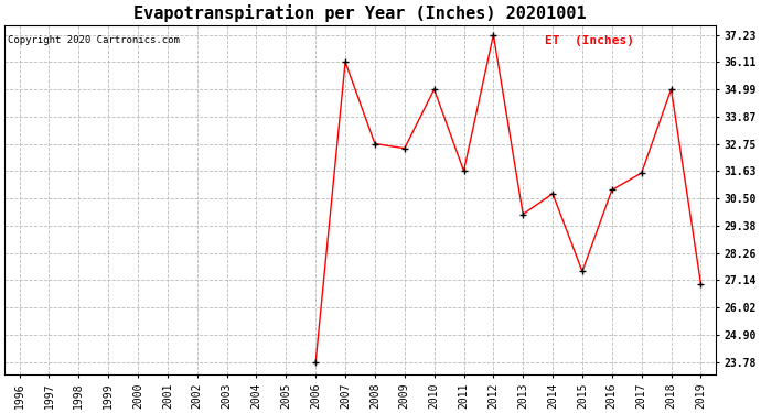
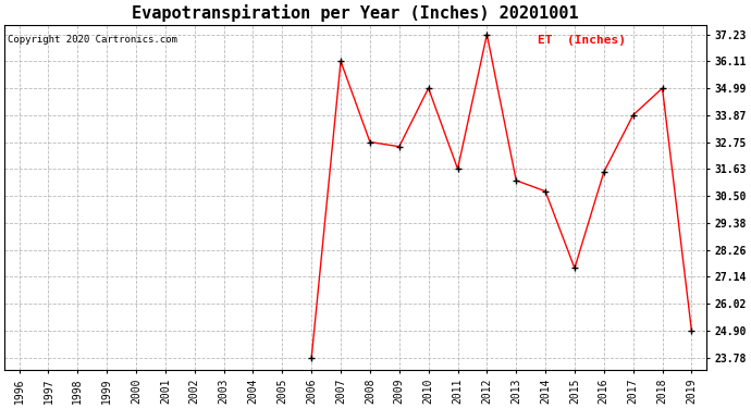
2013: 29.85 -> 31.15
2016: 30.85 -> 31.50
2017: 31.55 -> 33.87
2019: 27.00 -> 24.90
